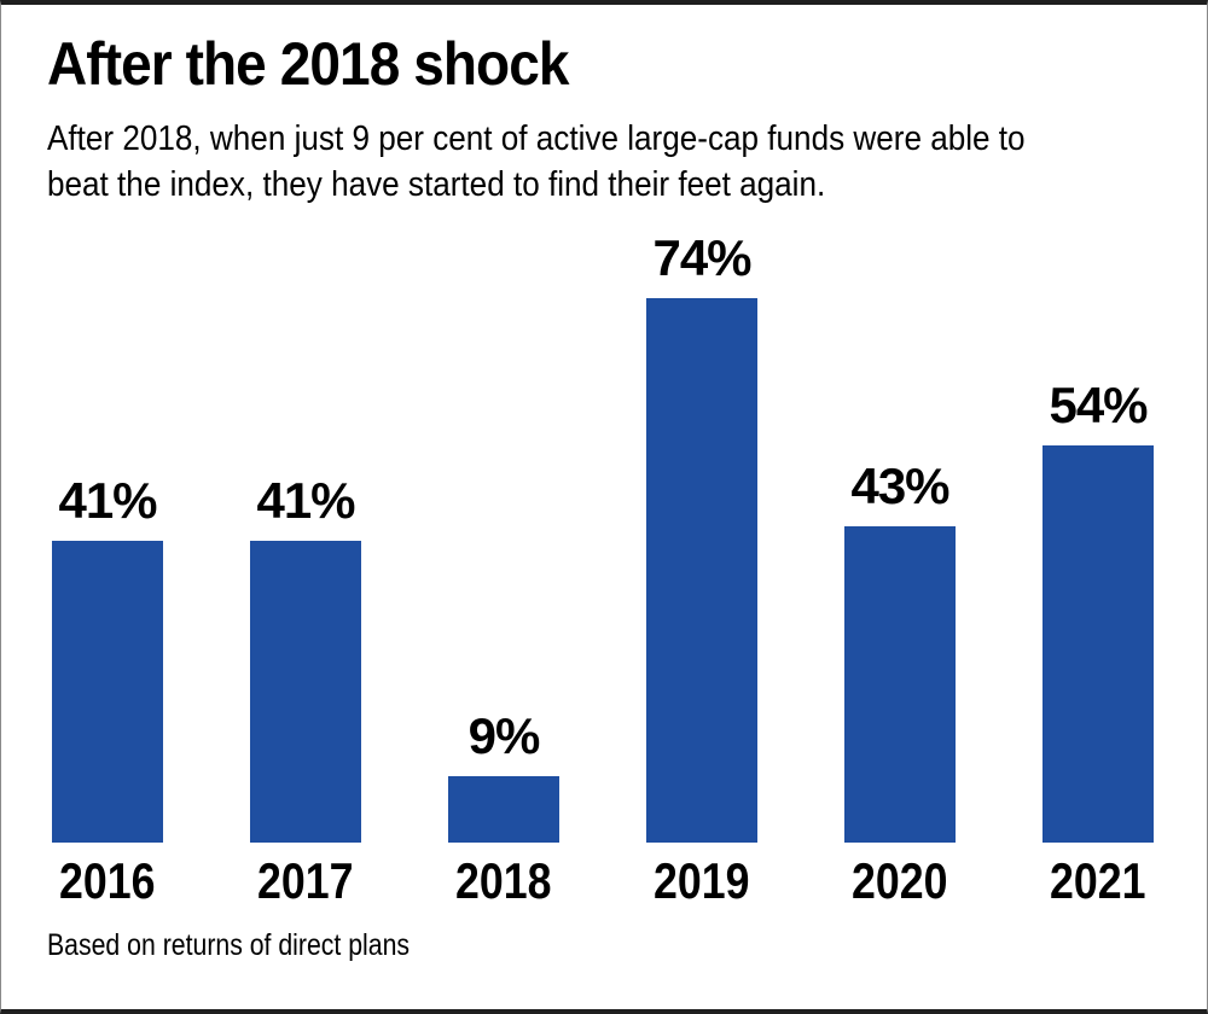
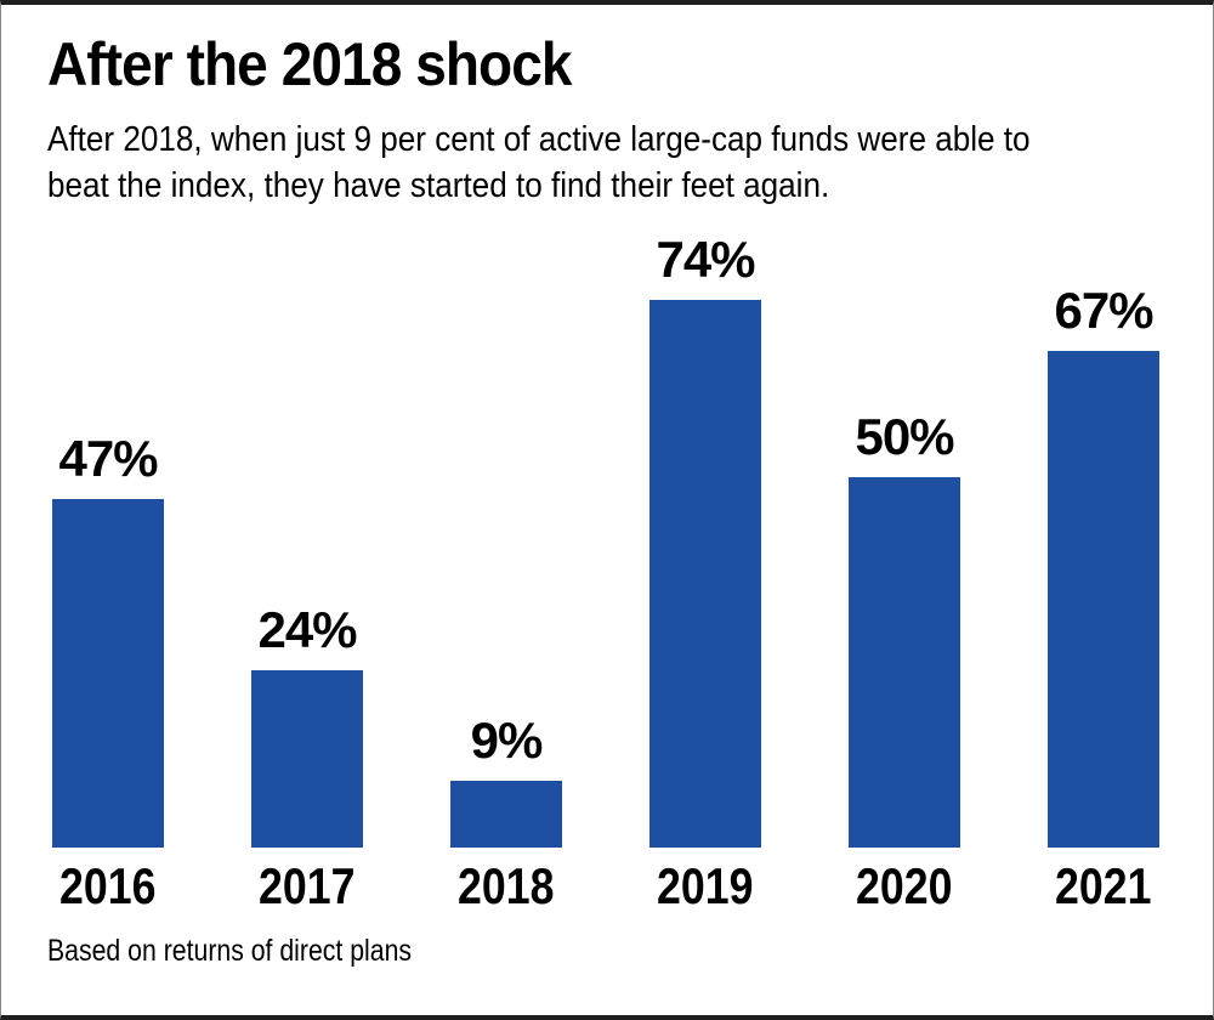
2016: 41% -> 47%
2017: 41% -> 24%
2020: 43% -> 50%
2021: 54% -> 67%
